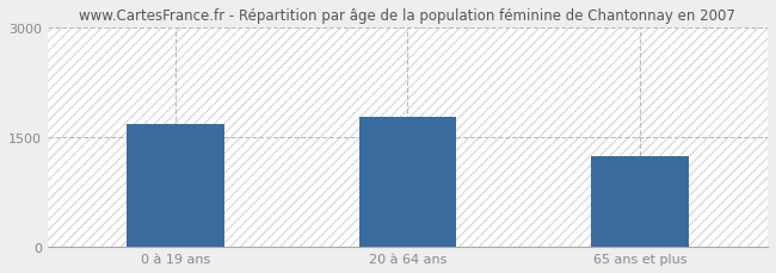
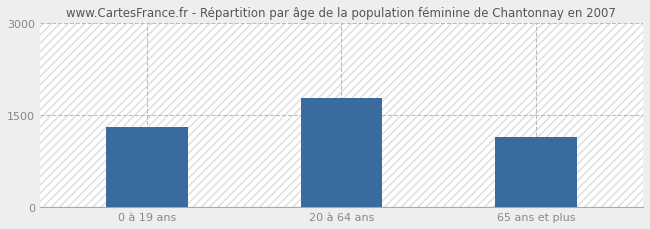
0 à 19 ans: 1680 -> 1300
65 ans et plus: 1240 -> 1150
